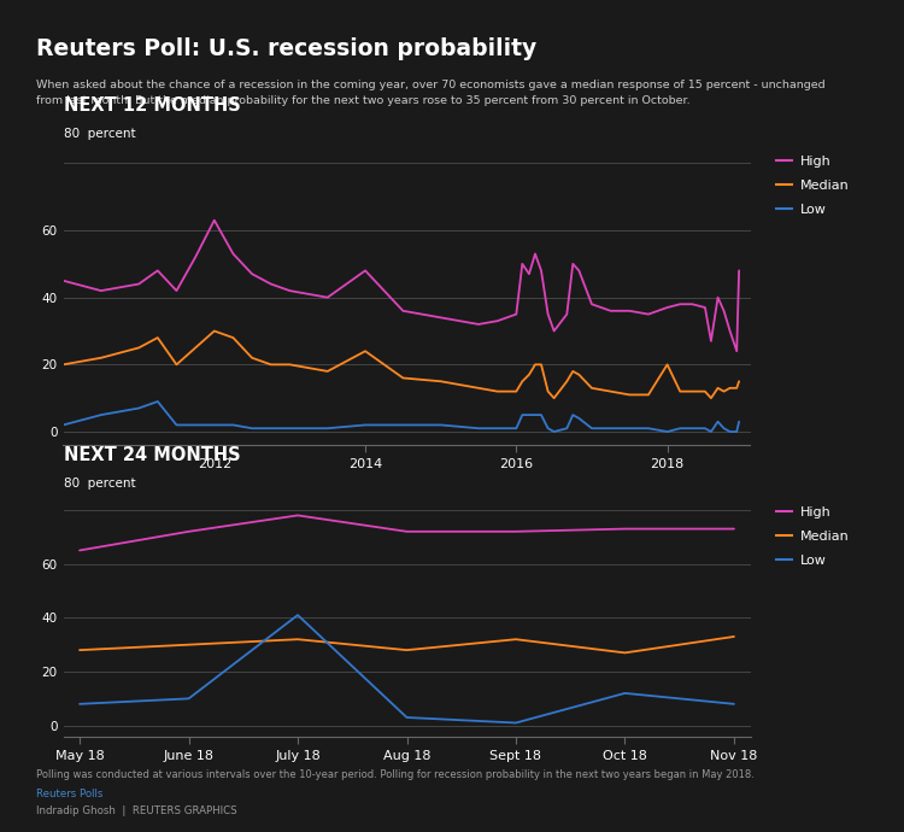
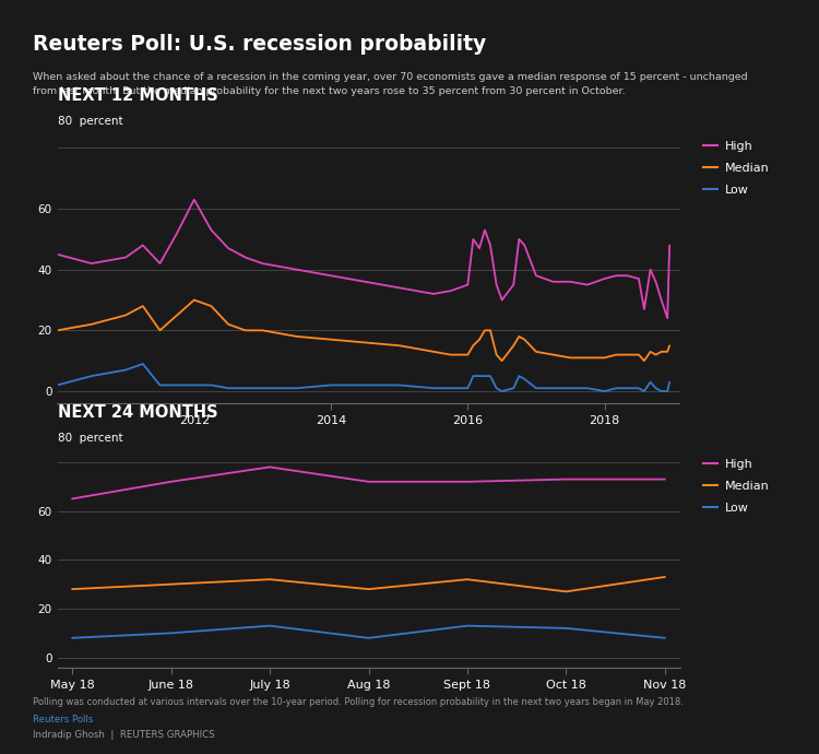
High/2014: 48 -> 38
Median/2014: 24 -> 17
Median/2018: 20 -> 11
Low/July 18: 41 -> 13
Low/Aug 18: 3 -> 8
Low/Sept 18: 1 -> 13
